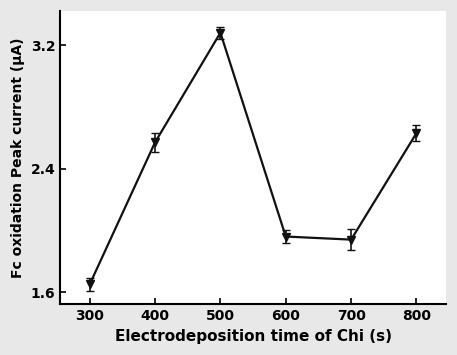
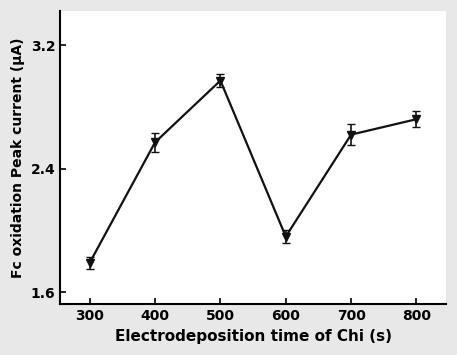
300: 1.65 -> 1.79
500: 3.28 -> 2.97
700: 1.94 -> 2.62
800: 2.63 -> 2.72
